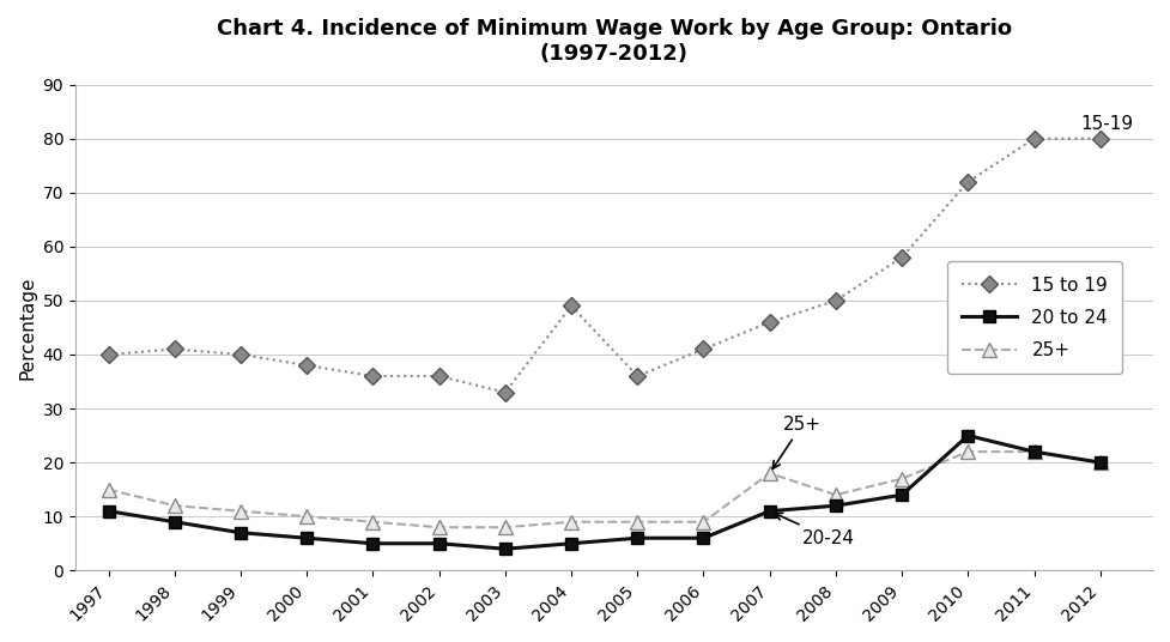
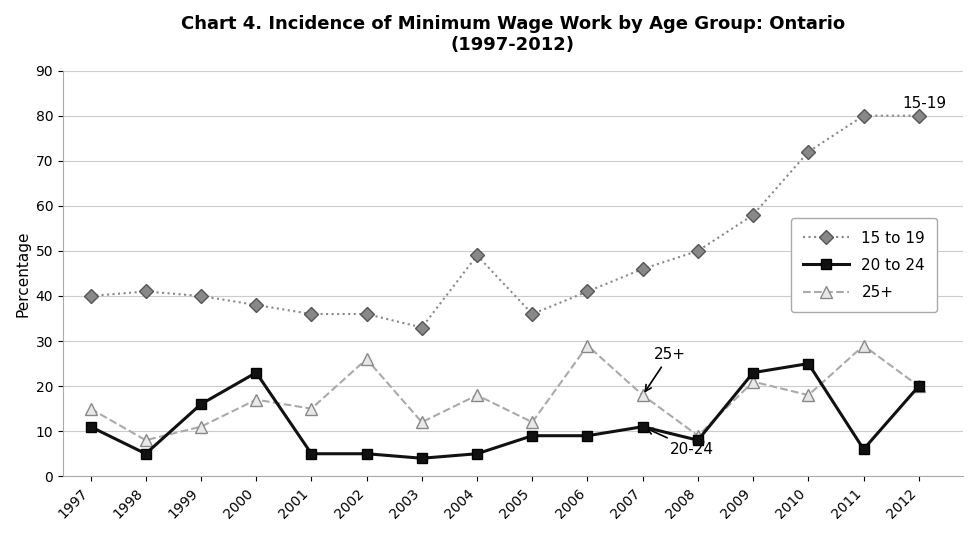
20 to 24/1998: 9 -> 5
25+/1998: 12 -> 8
20 to 24/1999: 7 -> 16
20 to 24/2000: 6 -> 23
25+/2000: 10 -> 17
25+/2001: 9 -> 15
25+/2002: 8 -> 26
25+/2003: 8 -> 12
25+/2004: 9 -> 18
20 to 24/2005: 6 -> 9
25+/2005: 9 -> 12
20 to 24/2006: 6 -> 9
25+/2006: 9 -> 29
20 to 24/2008: 12 -> 8
25+/2008: 14 -> 9
20 to 24/2009: 14 -> 23
25+/2009: 17 -> 21
25+/2010: 22 -> 18
20 to 24/2011: 22 -> 6
25+/2011: 22 -> 29
